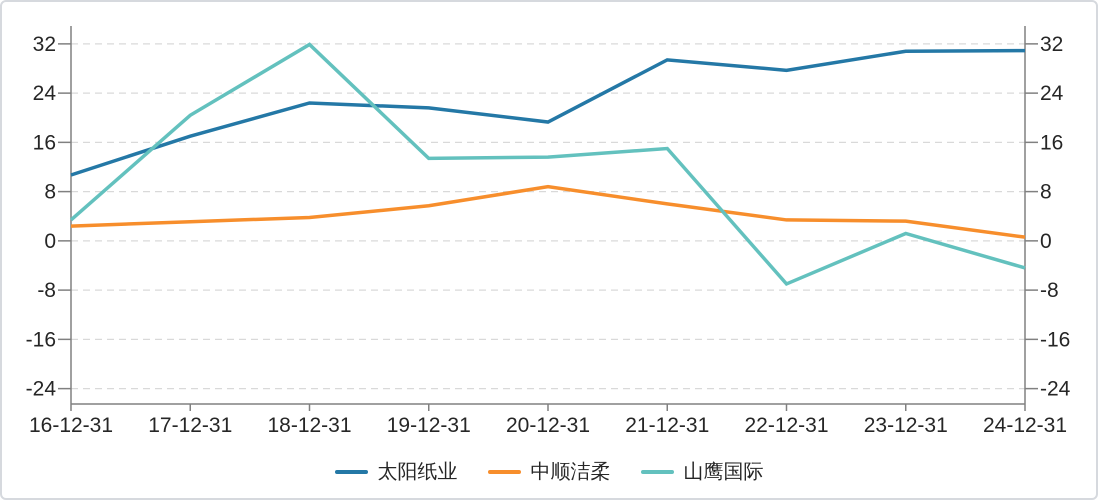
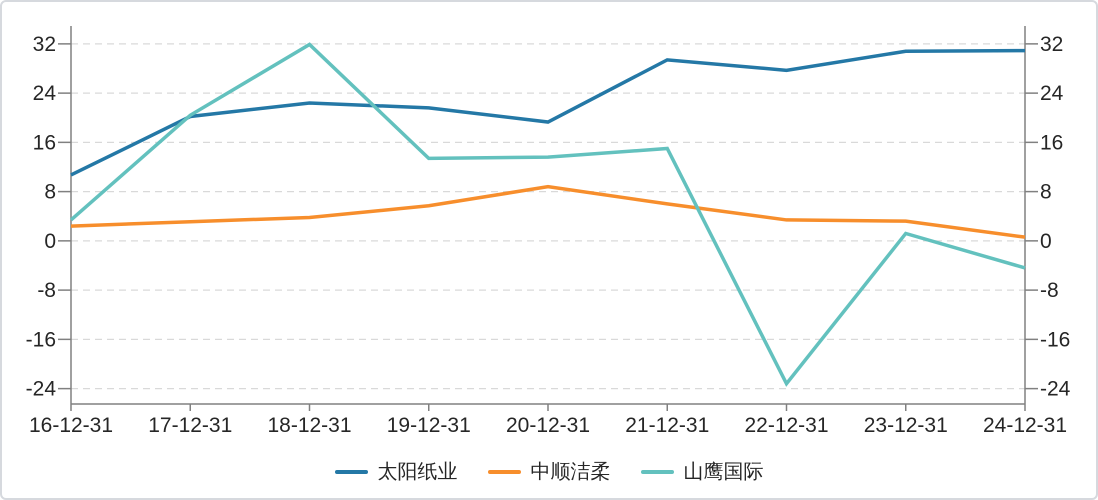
太阳纸业/17-12-31: 17 -> 20
山鹰国际/22-12-31: -7 -> -23
